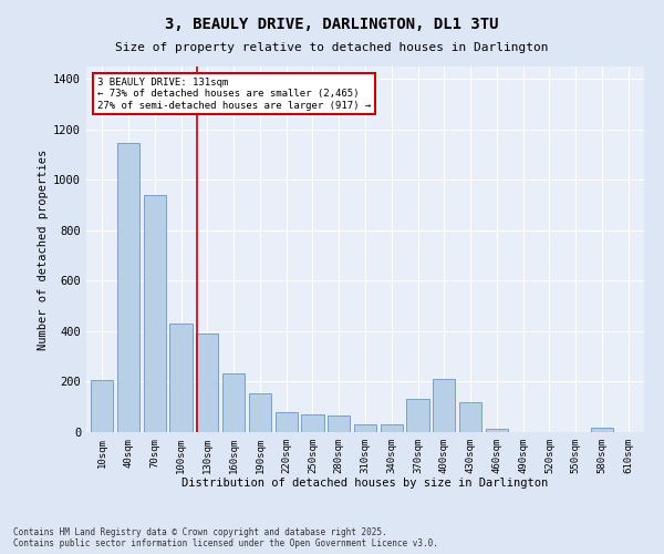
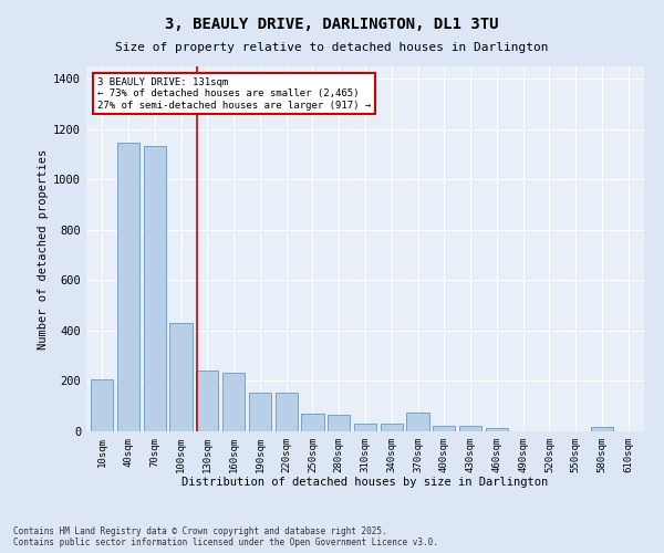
70sqm: 940 -> 1135
130sqm: 390 -> 240
220sqm: 80 -> 155
370sqm: 130 -> 75
400sqm: 210 -> 20
430sqm: 120 -> 20
